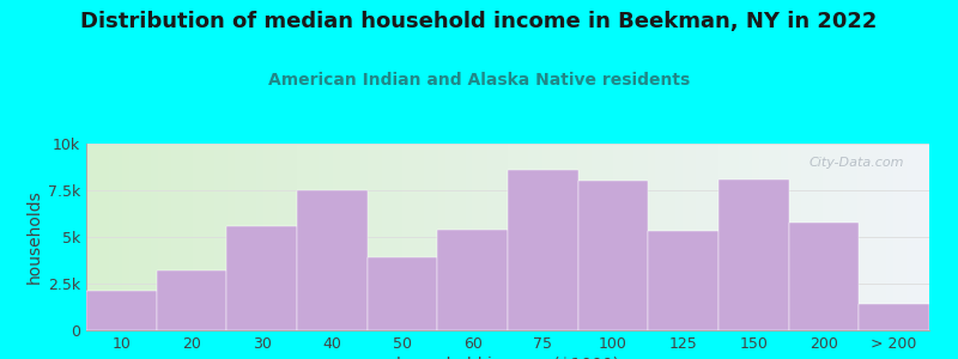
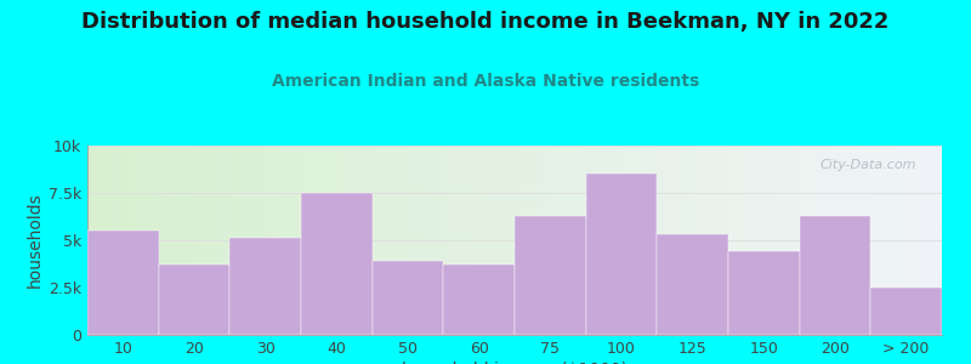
10: 2.1k -> 5.5k
20: 3.2k -> 3.7k
30: 5.6k -> 5.1k
60: 5.4k -> 3.7k
75: 8.6k -> 6.3k
100: 8.0k -> 8.5k
150: 8.1k -> 4.4k
200: 5.8k -> 6.3k
> 200: 1.4k -> 2.5k
